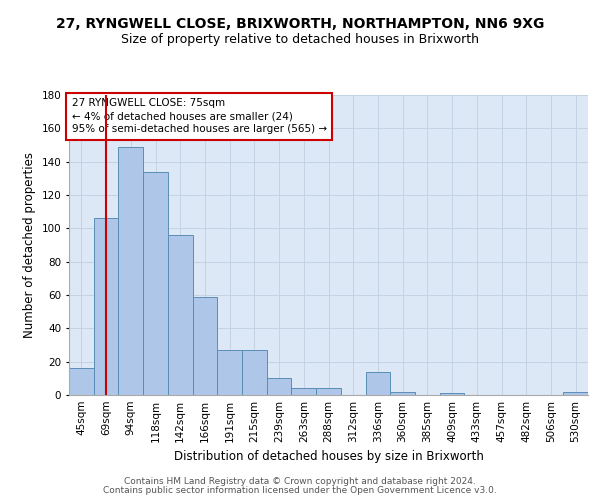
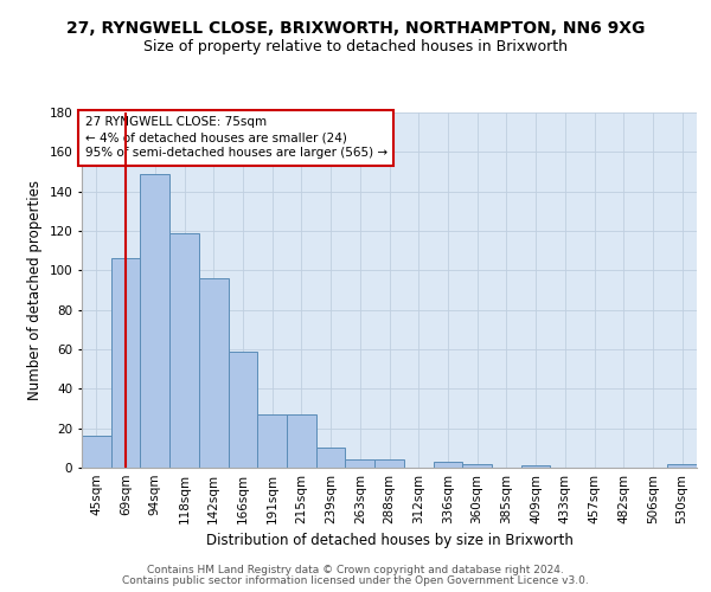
118sqm: 134 -> 119
336sqm: 14 -> 3
